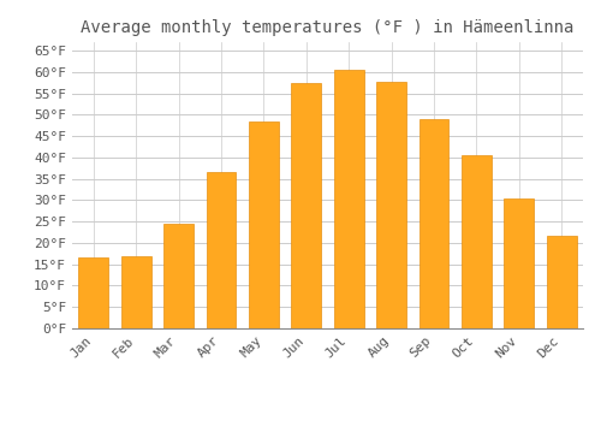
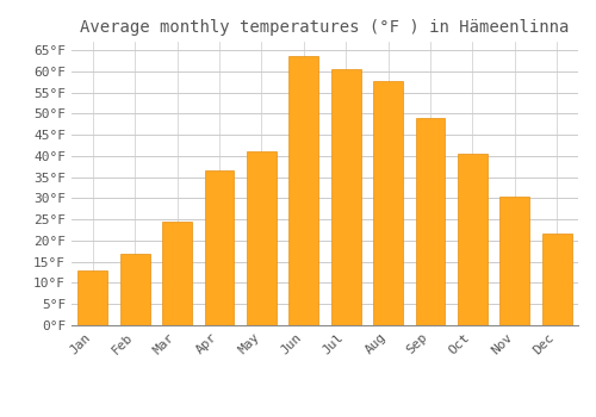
Jan: 16.5°F -> 13.0°F
May: 48.5°F -> 41.0°F
Jun: 57.5°F -> 63.5°F
